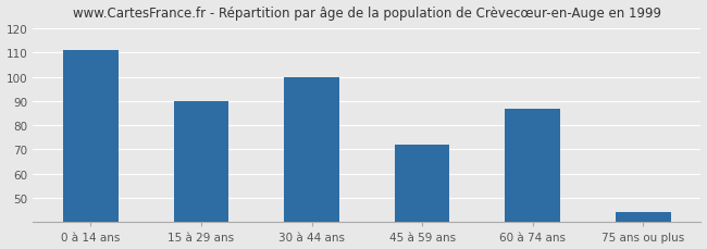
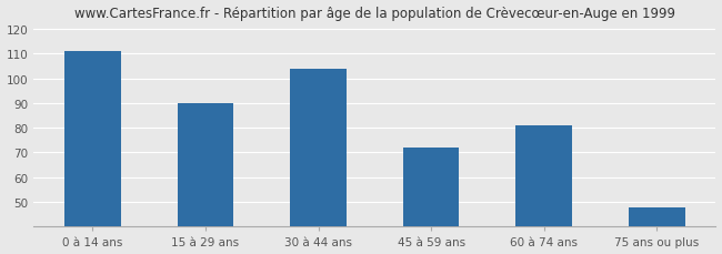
30 à 44 ans: 100 -> 104
60 à 74 ans: 87 -> 81
75 ans ou plus: 44 -> 48
